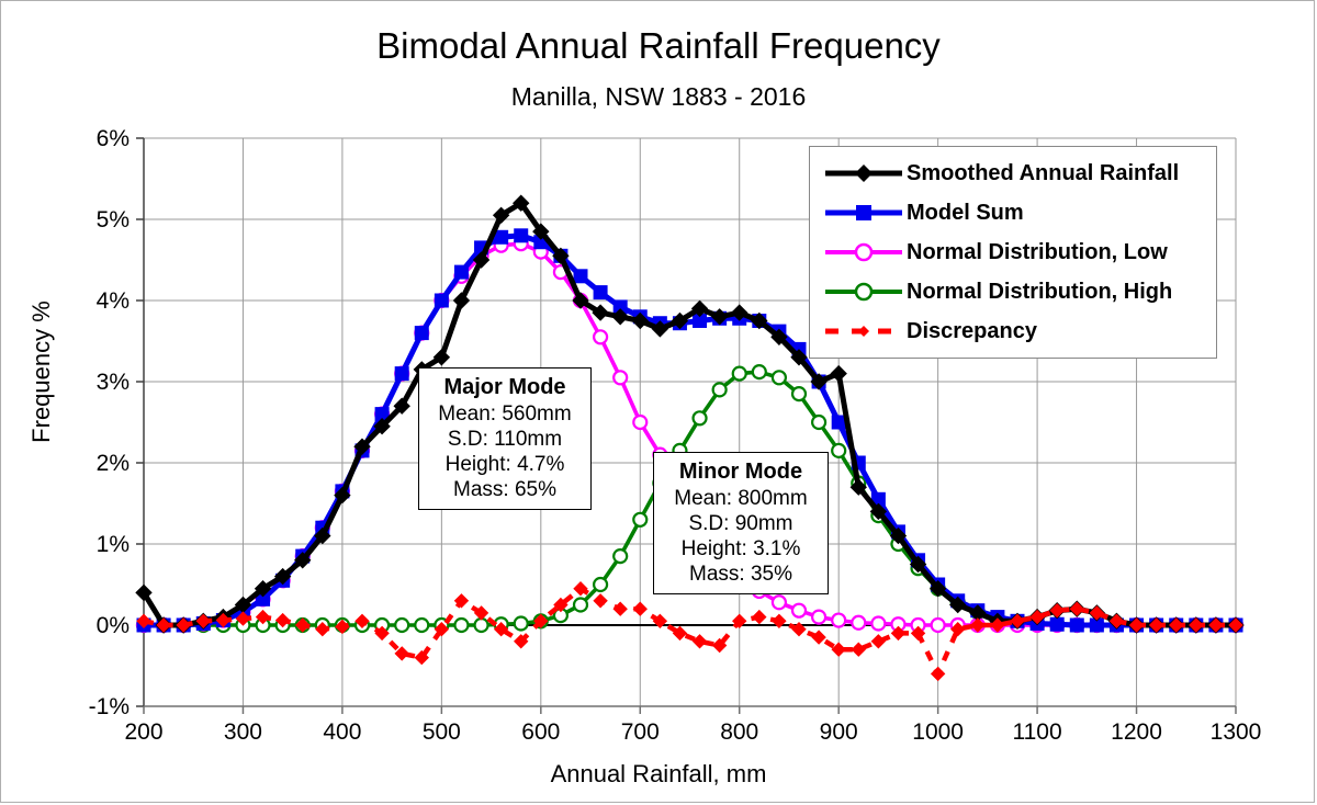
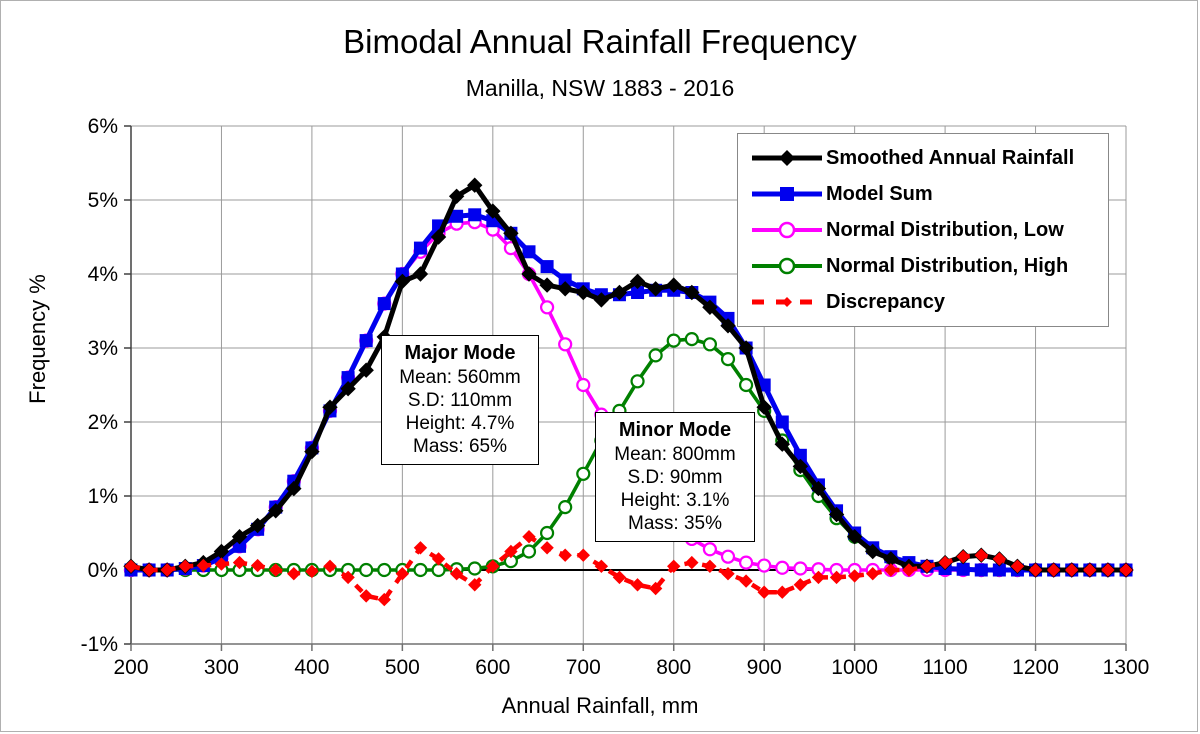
Smoothed Annual Rainfall/200: 0.4% -> 0.1%
Smoothed Annual Rainfall/500: 3.3% -> 3.9%
Smoothed Annual Rainfall/900: 3.1% -> 2.2%
Discrepancy/1000: -0.6% -> -0.1%
